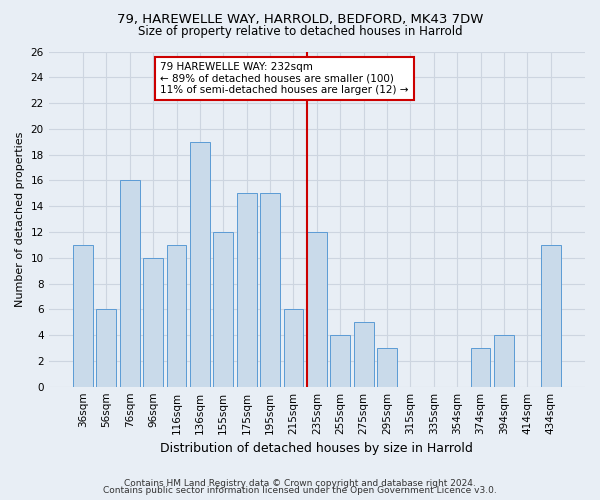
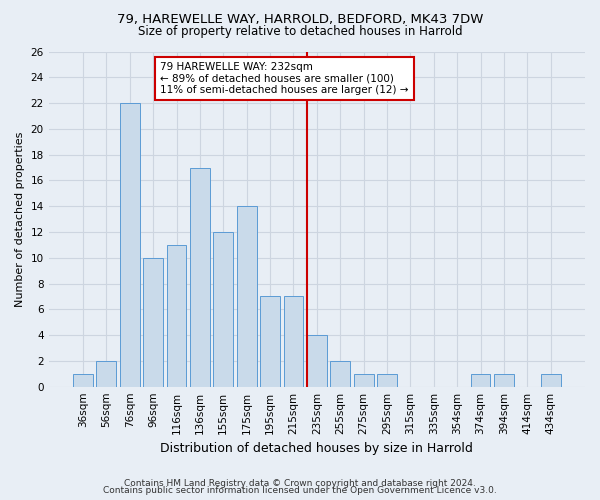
36sqm: 11 -> 1
56sqm: 6 -> 2
76sqm: 16 -> 22
136sqm: 19 -> 17
175sqm: 15 -> 14
195sqm: 15 -> 7
215sqm: 6 -> 7
235sqm: 12 -> 4
255sqm: 4 -> 2
275sqm: 5 -> 1
295sqm: 3 -> 1
374sqm: 3 -> 1
394sqm: 4 -> 1
434sqm: 11 -> 1
